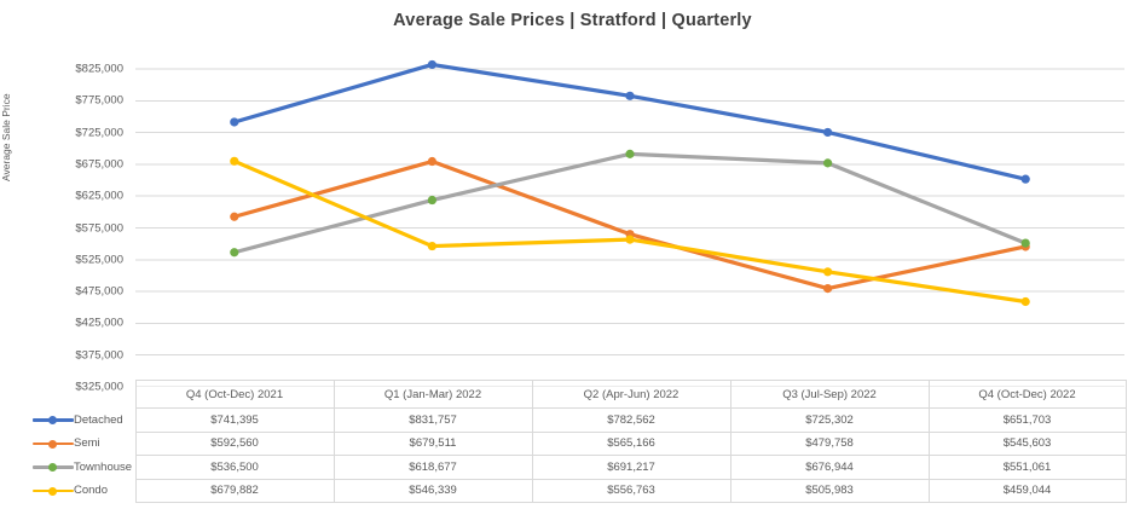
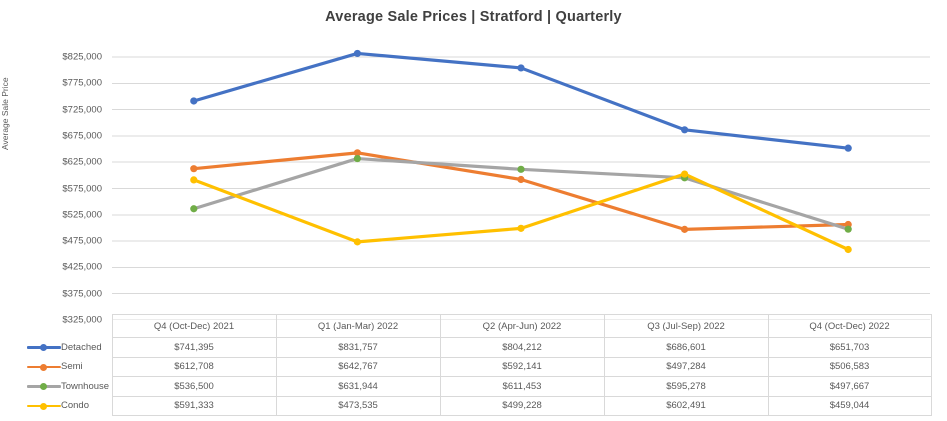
Semi/Q4 (Oct-Dec) 2021: $592,560 -> $612,708
Condo/Q4 (Oct-Dec) 2021: $679,882 -> $591,333
Semi/Q1 (Jan-Mar) 2022: $679,511 -> $642,767
Townhouse/Q1 (Jan-Mar) 2022: $618,677 -> $631,944
Condo/Q1 (Jan-Mar) 2022: $546,339 -> $473,535
Detached/Q2 (Apr-Jun) 2022: $782,562 -> $804,212
Semi/Q2 (Apr-Jun) 2022: $565,166 -> $592,141
Townhouse/Q2 (Apr-Jun) 2022: $691,217 -> $611,453
Condo/Q2 (Apr-Jun) 2022: $556,763 -> $499,228
Detached/Q3 (Jul-Sep) 2022: $725,302 -> $686,601
Semi/Q3 (Jul-Sep) 2022: $479,758 -> $497,284
Townhouse/Q3 (Jul-Sep) 2022: $676,944 -> $595,278
Condo/Q3 (Jul-Sep) 2022: $505,983 -> $602,491
Semi/Q4 (Oct-Dec) 2022: $545,603 -> $506,583
Townhouse/Q4 (Oct-Dec) 2022: $551,061 -> $497,667
